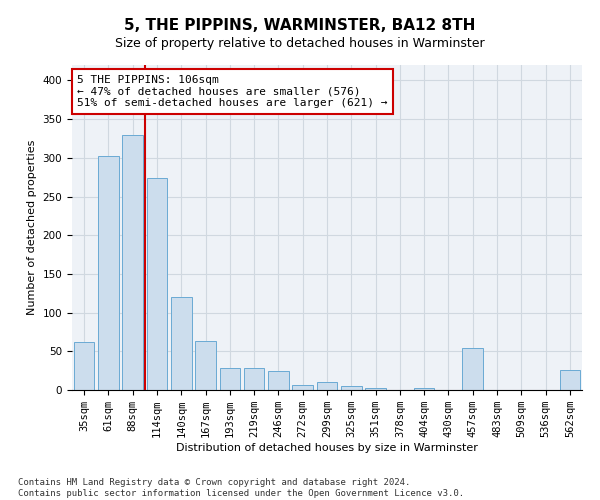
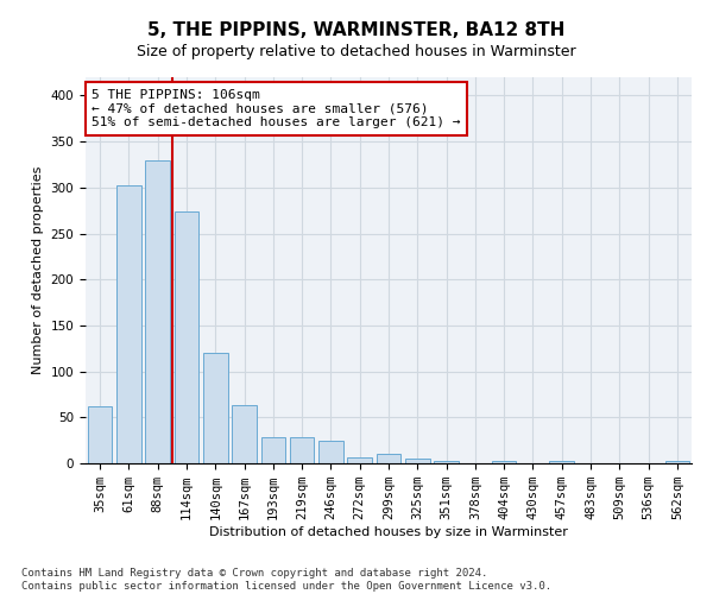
457sqm: 54 -> 2
562sqm: 26 -> 2
